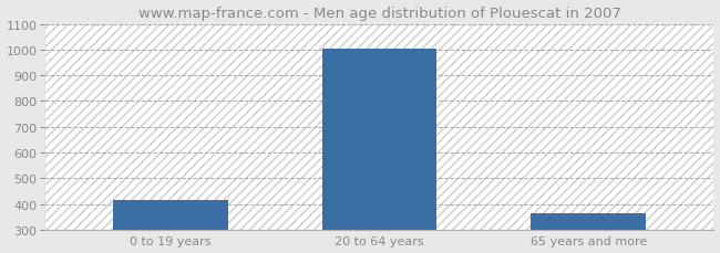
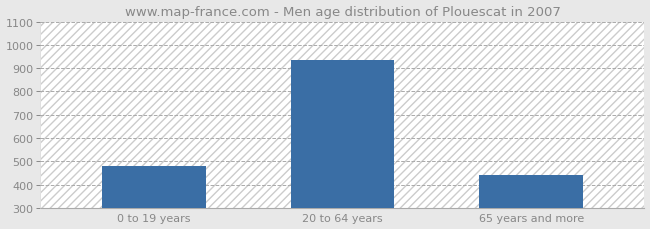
0 to 19 years: 415 -> 480
20 to 64 years: 1005 -> 935
65 years and more: 365 -> 440
